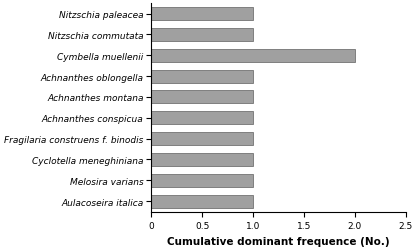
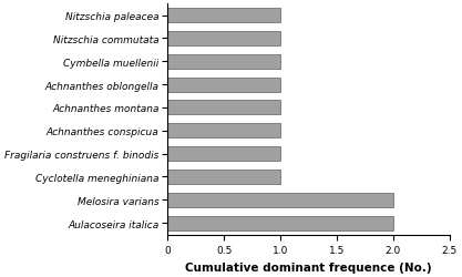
Cymbella muellenii: 2 -> 1
Melosira varians: 1 -> 2
Aulacoseira italica: 1 -> 2
